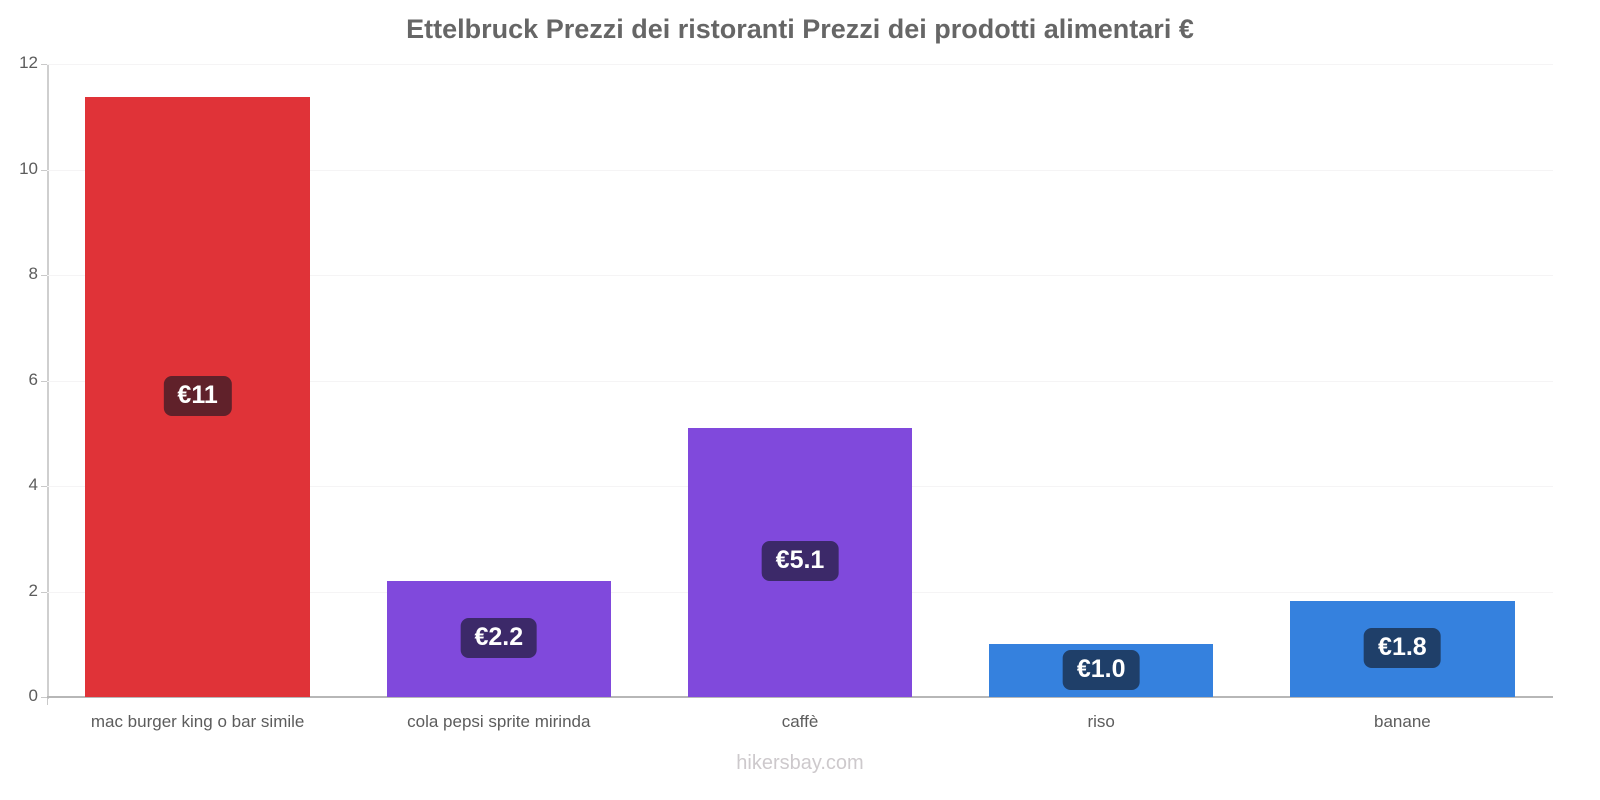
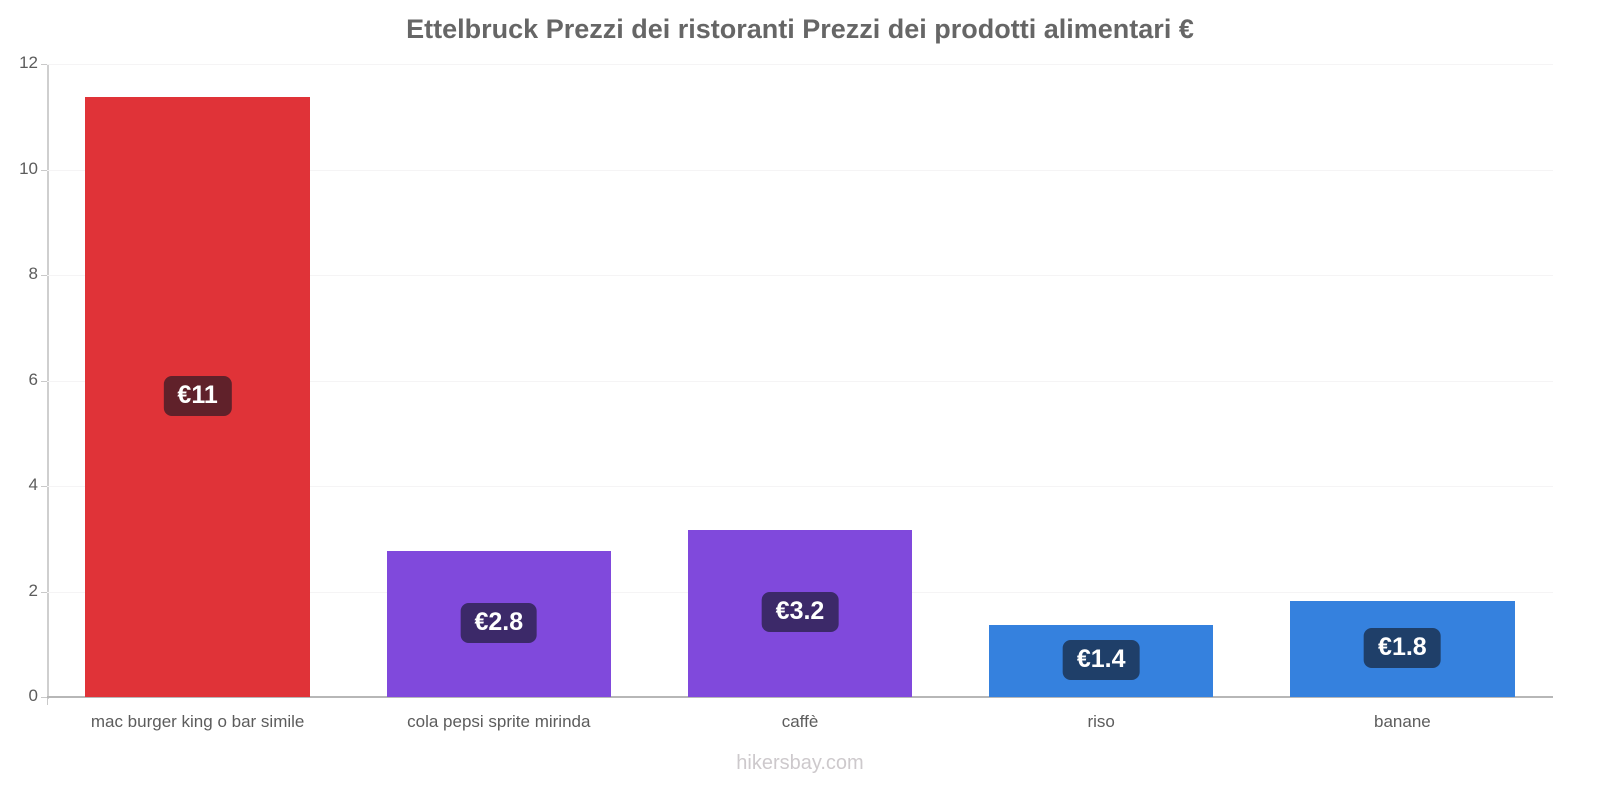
cola pepsi sprite mirinda: €2.2 -> €2.8
caffè: €5.1 -> €3.2
riso: €1.0 -> €1.4
